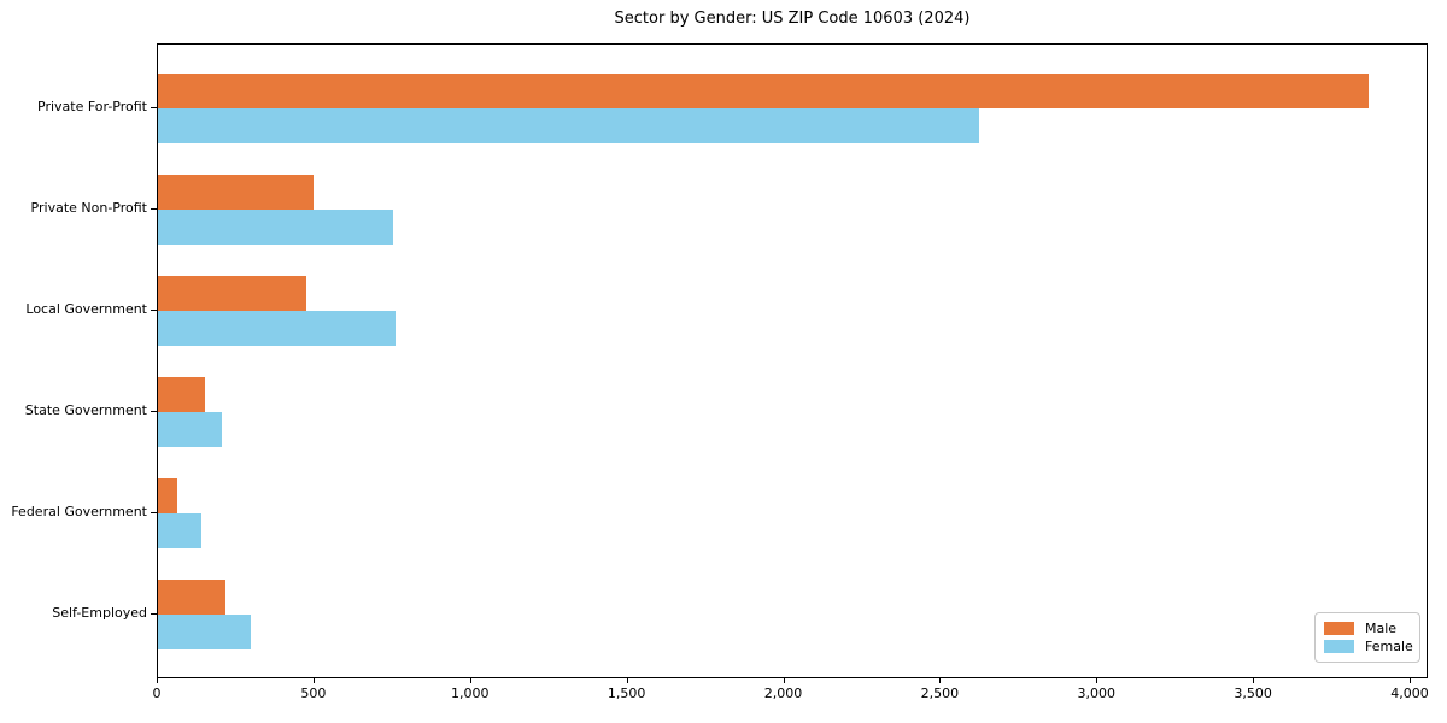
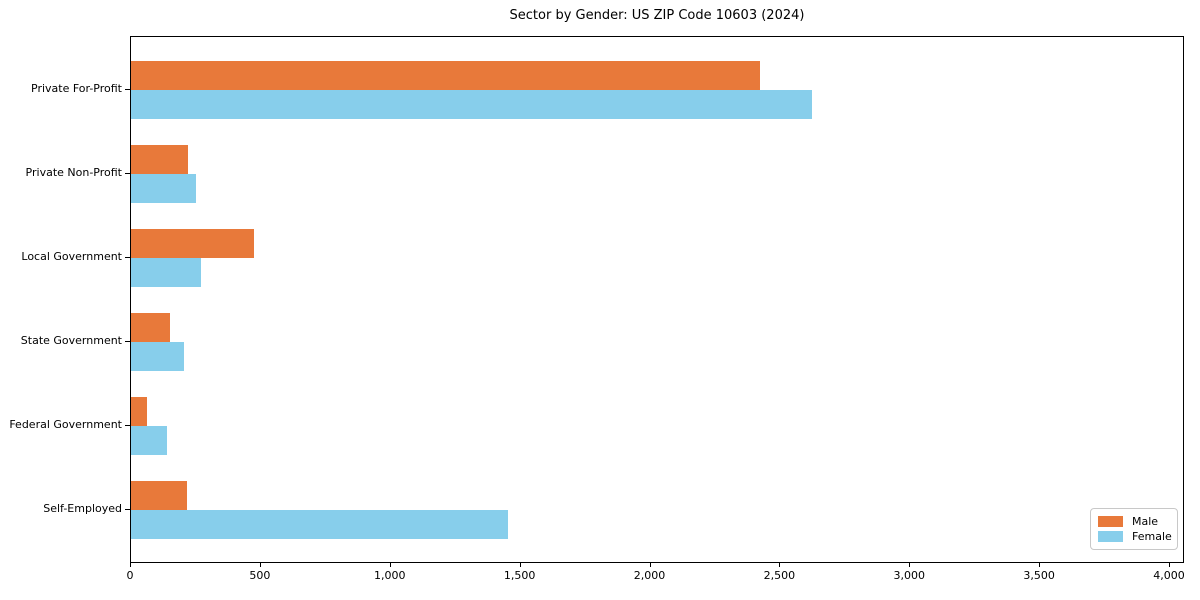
Male/Private For-Profit: 3860 -> 2420
Male/Private Non-Profit: 500 -> 220
Female/Private Non-Profit: 750 -> 250
Female/Local Government: 760 -> 270
Female/Self-Employed: 300 -> 1450
